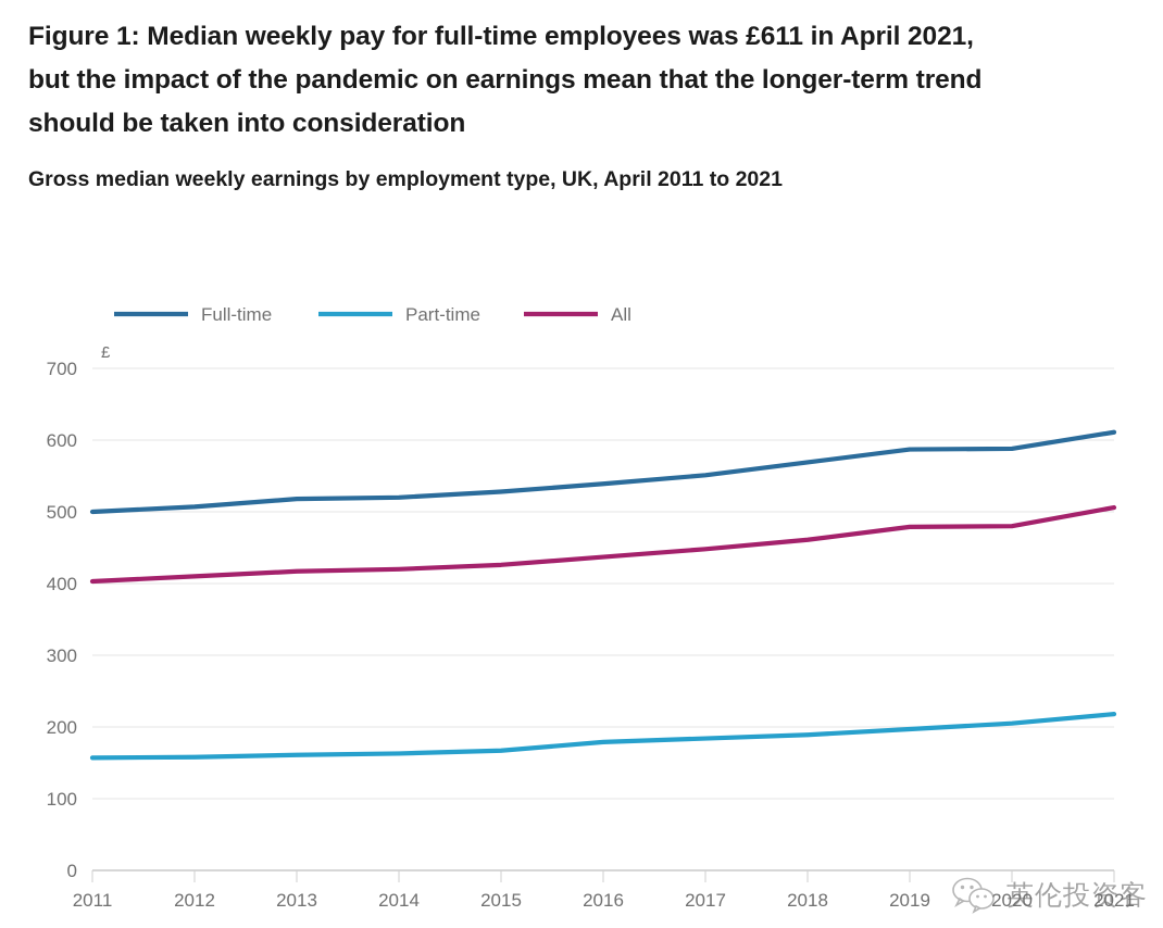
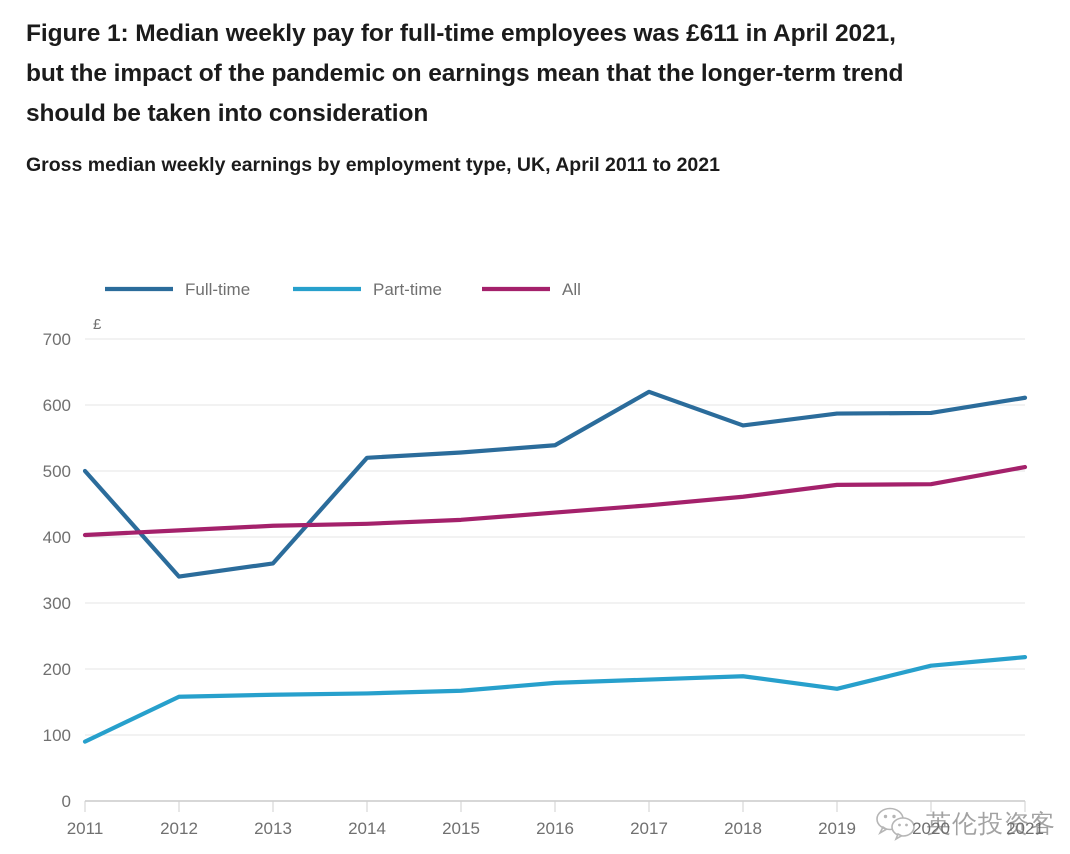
Part-time/2011: 160 -> 90
Full-time/2012: 510 -> 340
Full-time/2013: 520 -> 360
Full-time/2017: 550 -> 620
Part-time/2019: 200 -> 170
